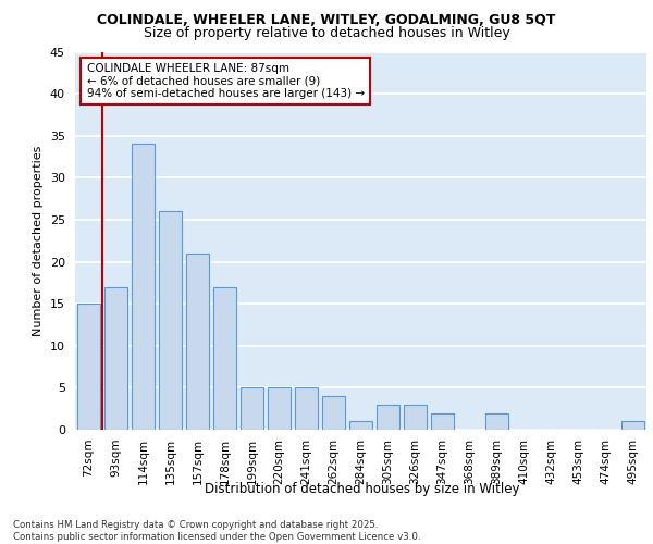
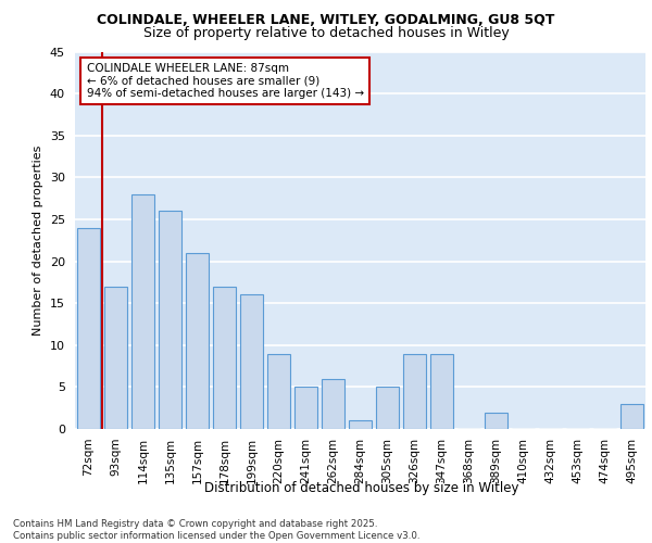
72sqm: 15 -> 24
114sqm: 34 -> 28
199sqm: 5 -> 16
220sqm: 5 -> 9
262sqm: 4 -> 6
305sqm: 3 -> 5
326sqm: 3 -> 9
347sqm: 2 -> 9
495sqm: 1 -> 3
